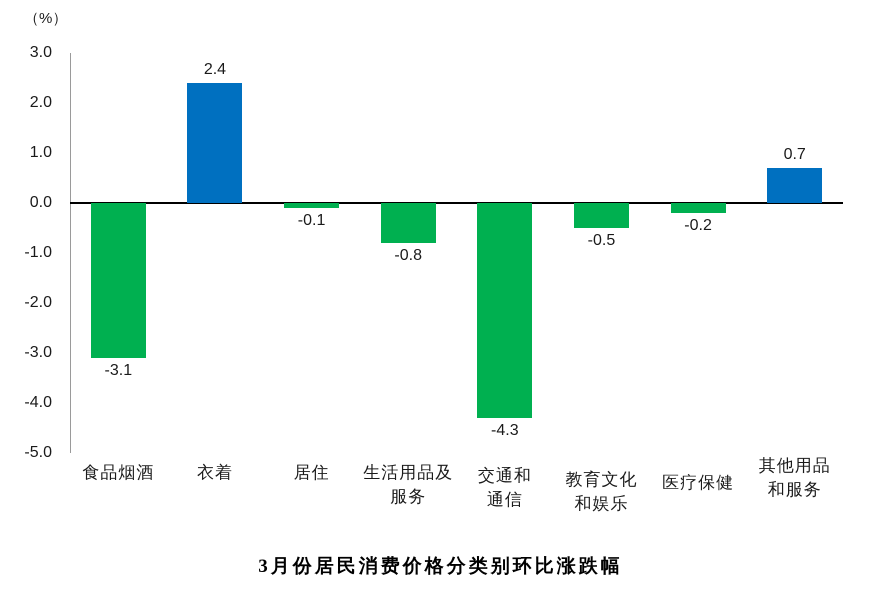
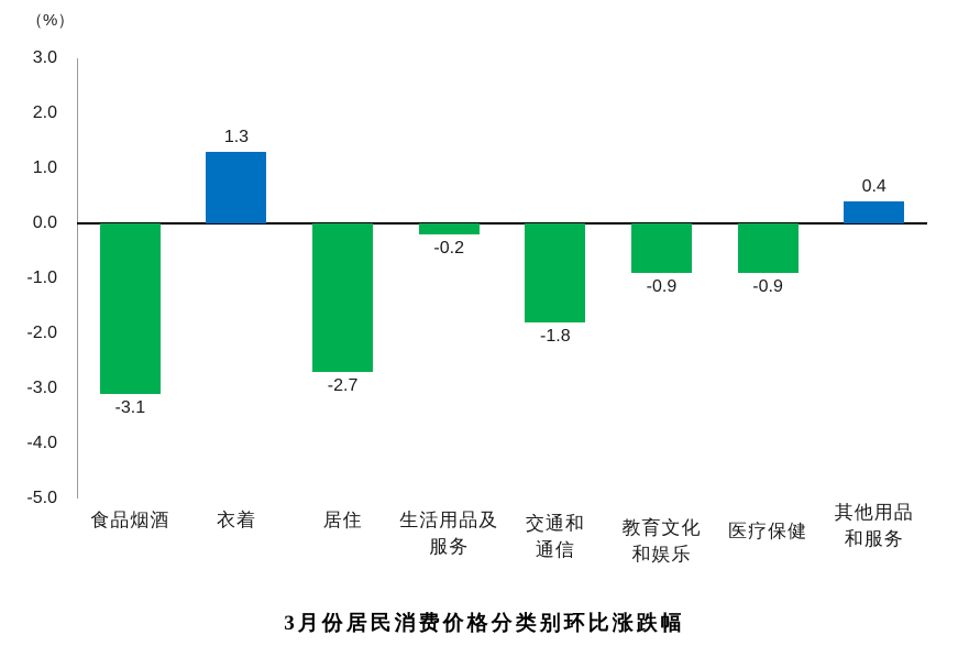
衣着: 2.4 -> 1.3
居住: -0.1 -> -2.7
生活用品及 服务: -0.8 -> -0.2
交通和 通信: -4.3 -> -1.8
教育文化 和娱乐: -0.5 -> -0.9
医疗保健: -0.2 -> -0.9
其他用品 和服务: 0.7 -> 0.4
